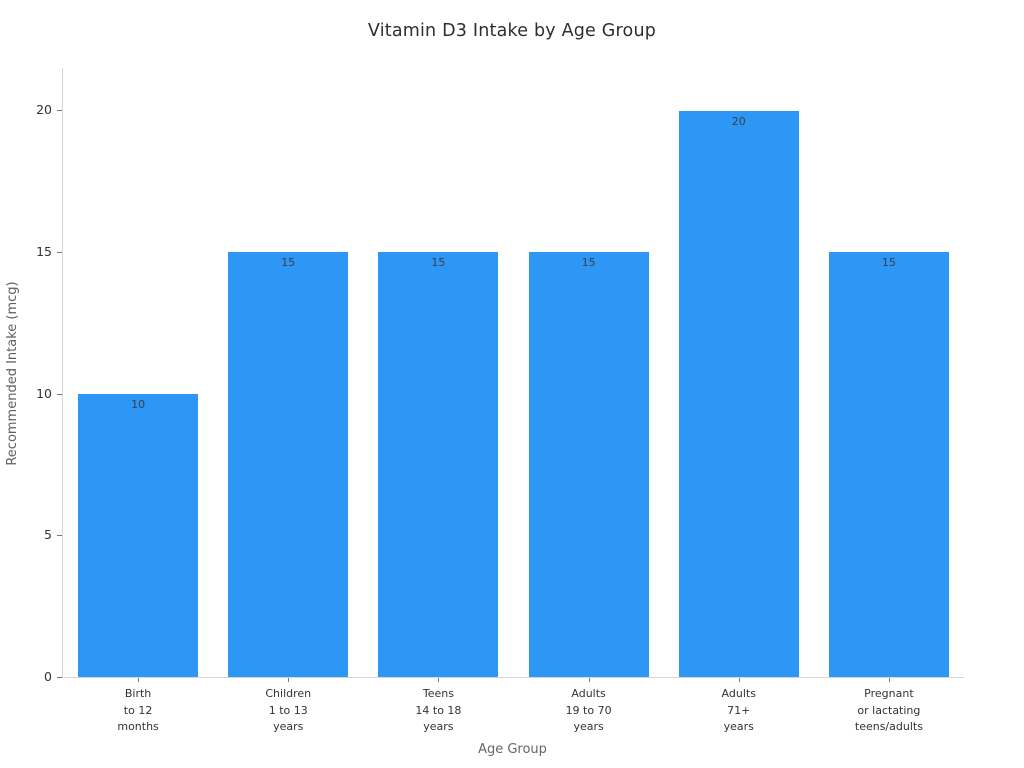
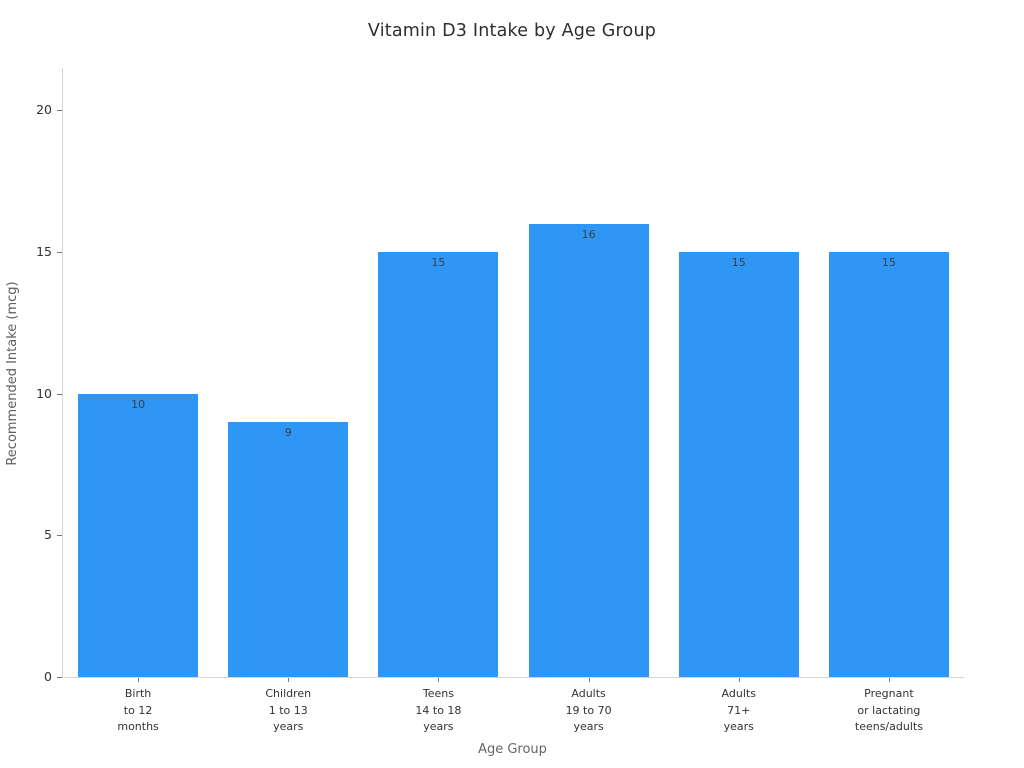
Children 1 to 13 years: 15 -> 9
Adults 19 to 70 years: 15 -> 16
Adults 71+ years: 20 -> 15
